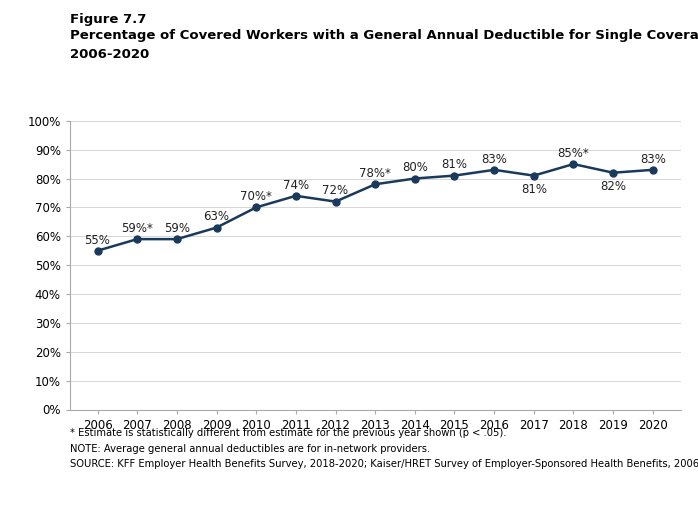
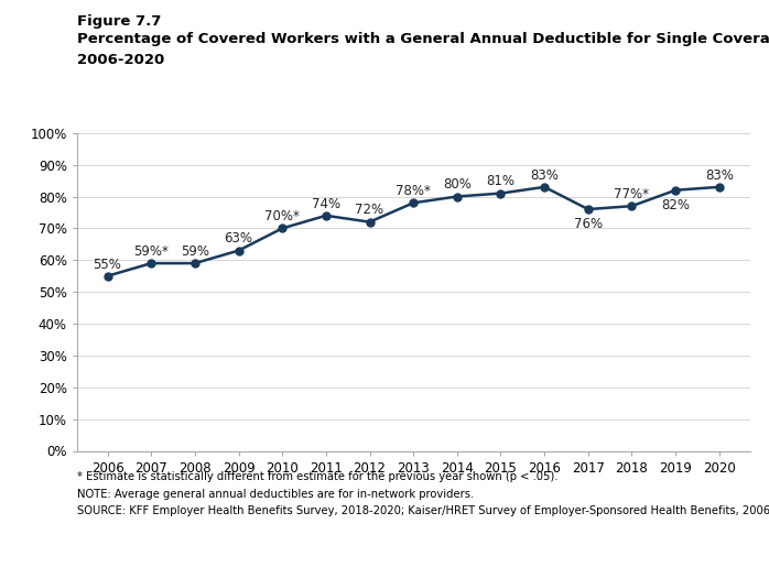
2017: 81% -> 76%
2018: 85%* -> 77%*
